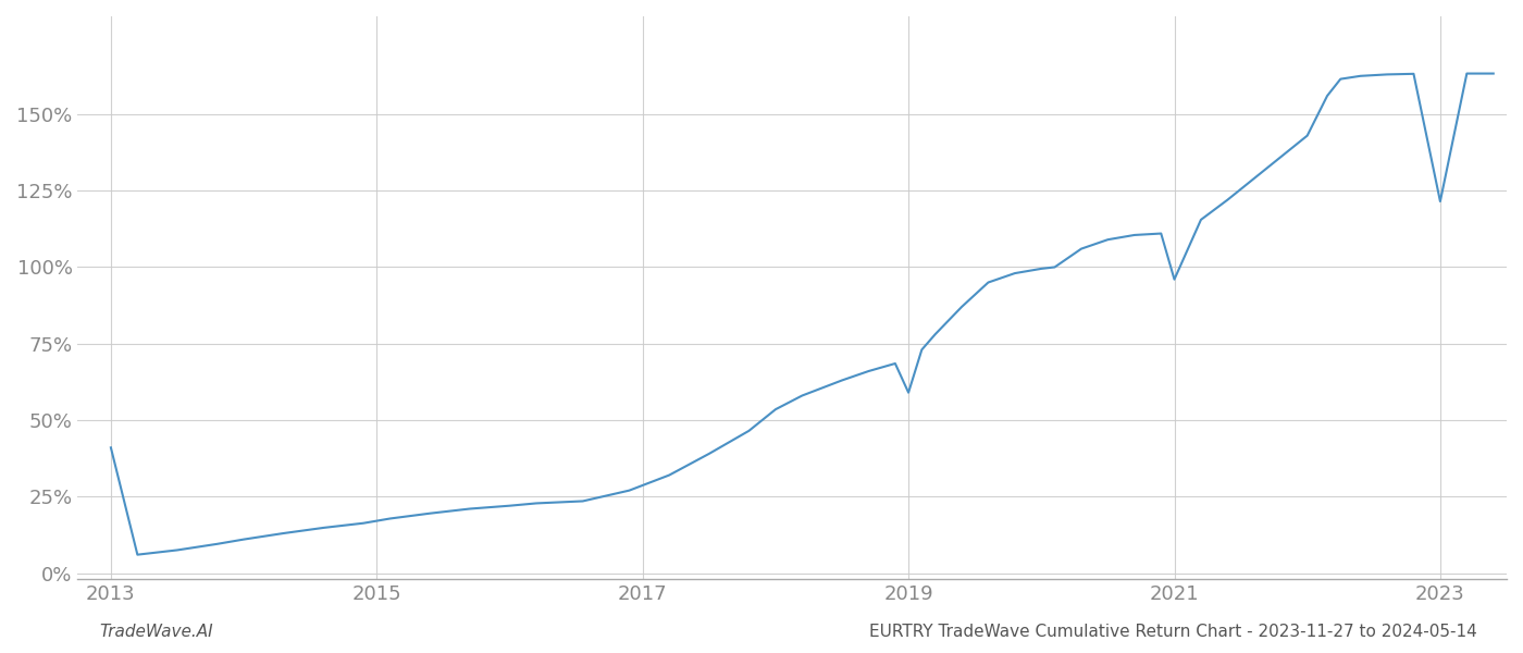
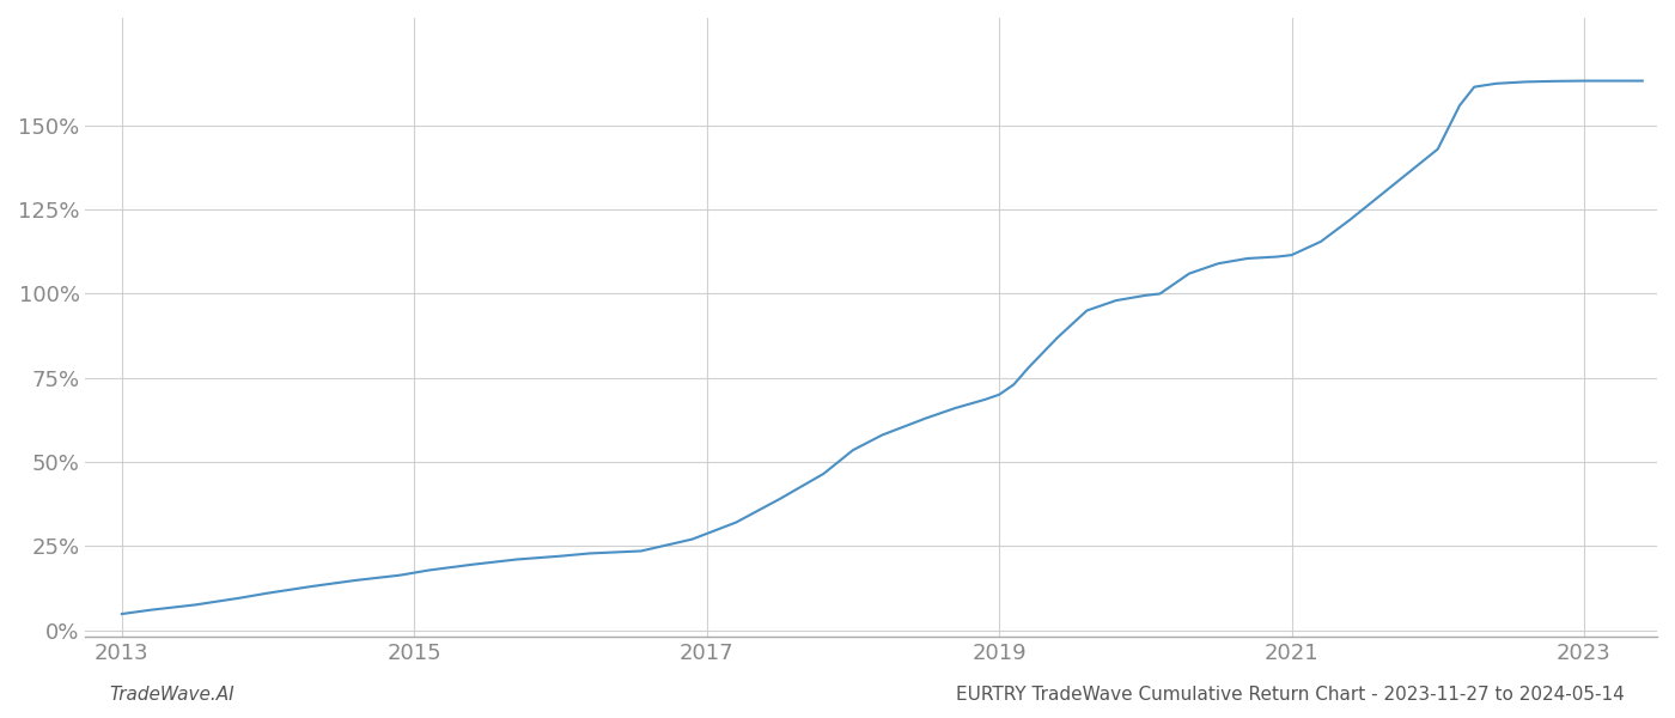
2013: 41.0% -> 4.8%
2019: 59.0% -> 70.0%
2021: 96.0% -> 111.5%
2023: 121.5% -> 163.3%
